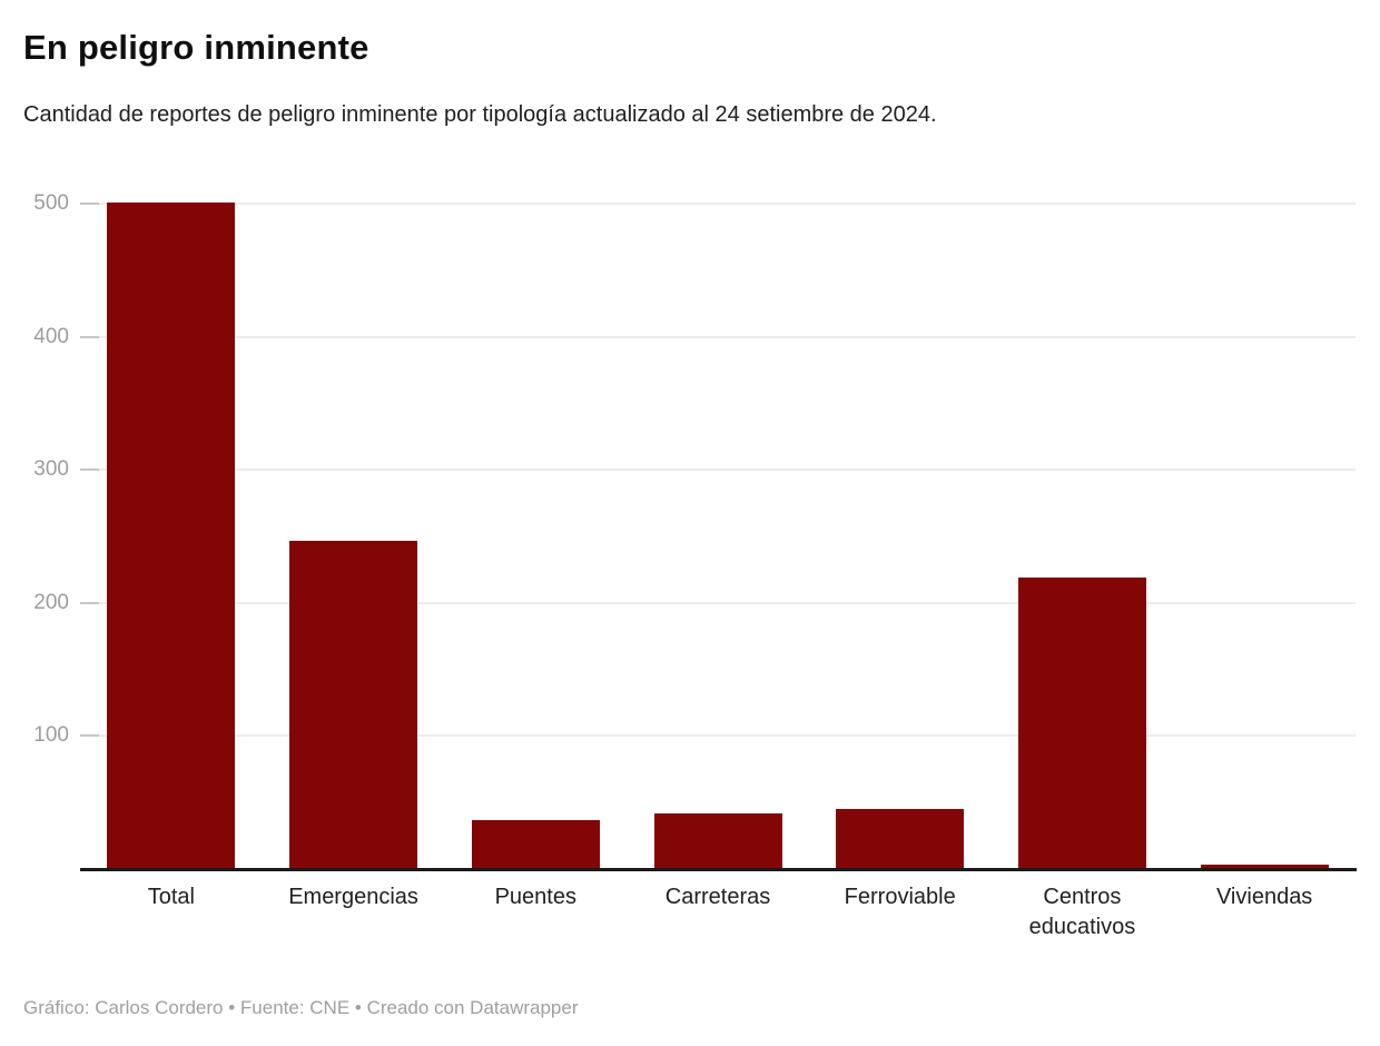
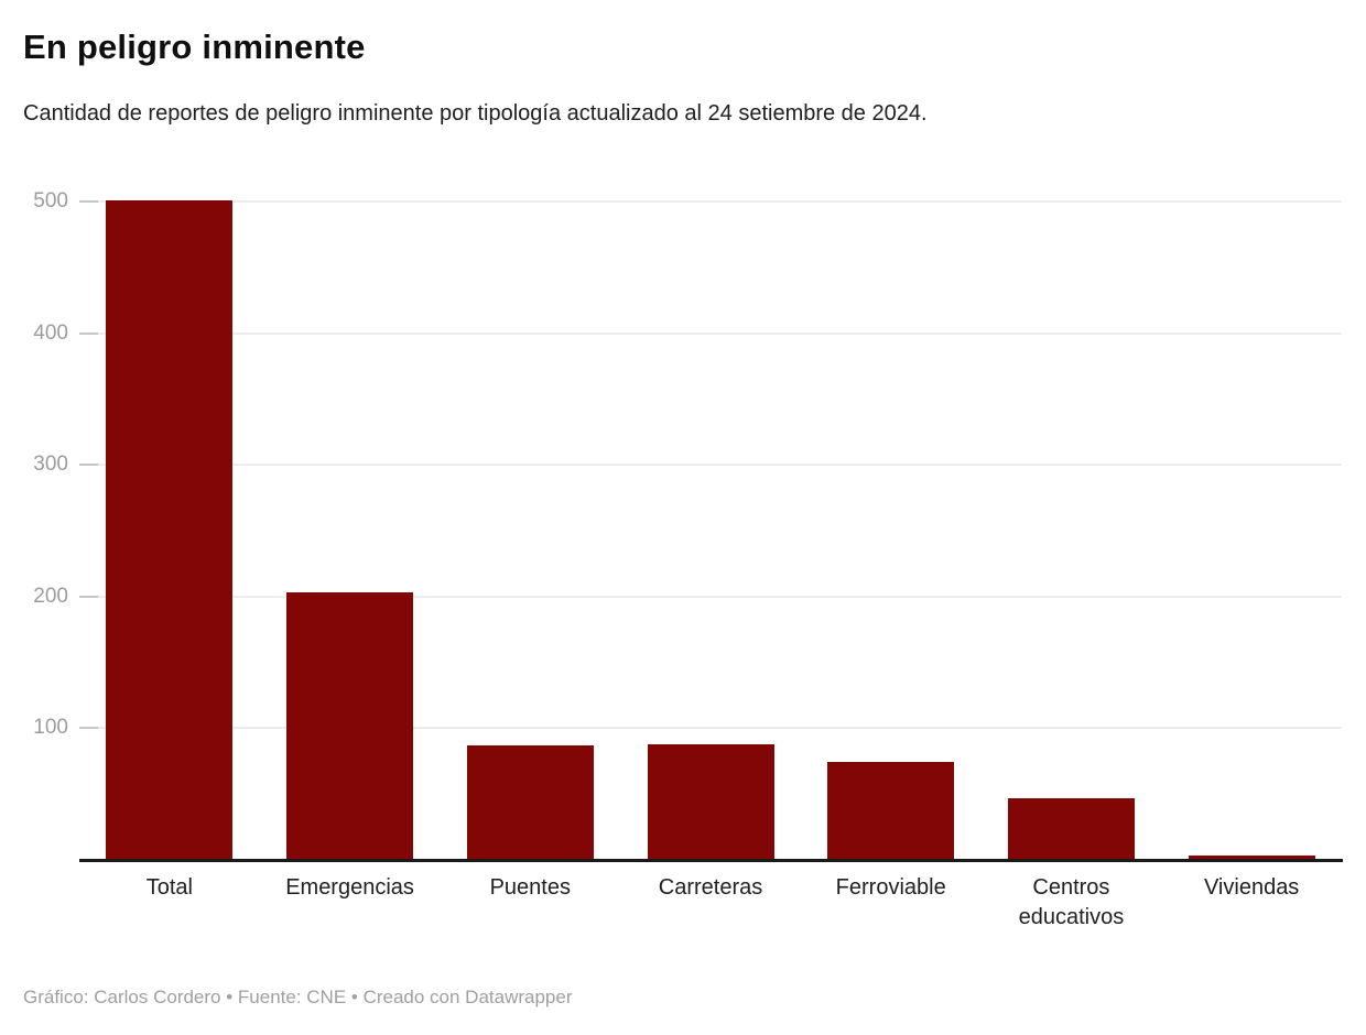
Emergencias: 247 -> 203
Puentes: 37 -> 87
Carreteras: 42 -> 88
Ferroviable: 45 -> 74
Centros educativos: 219 -> 47
